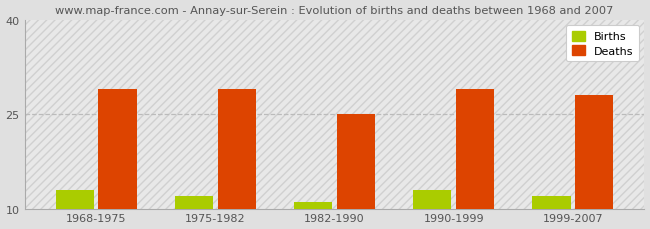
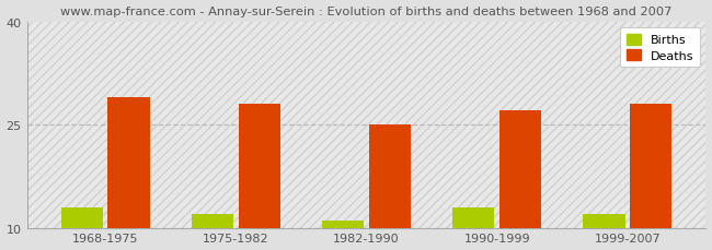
Deaths/1975-1982: 29 -> 28
Deaths/1990-1999: 29 -> 27
